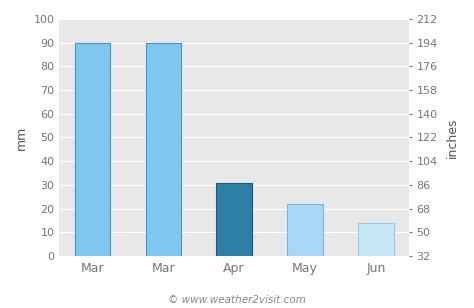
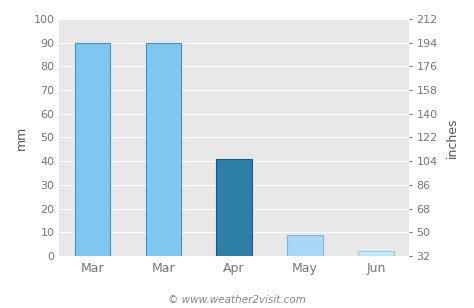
Apr: 31 -> 41
May: 22 -> 9
Jun: 14 -> 2
